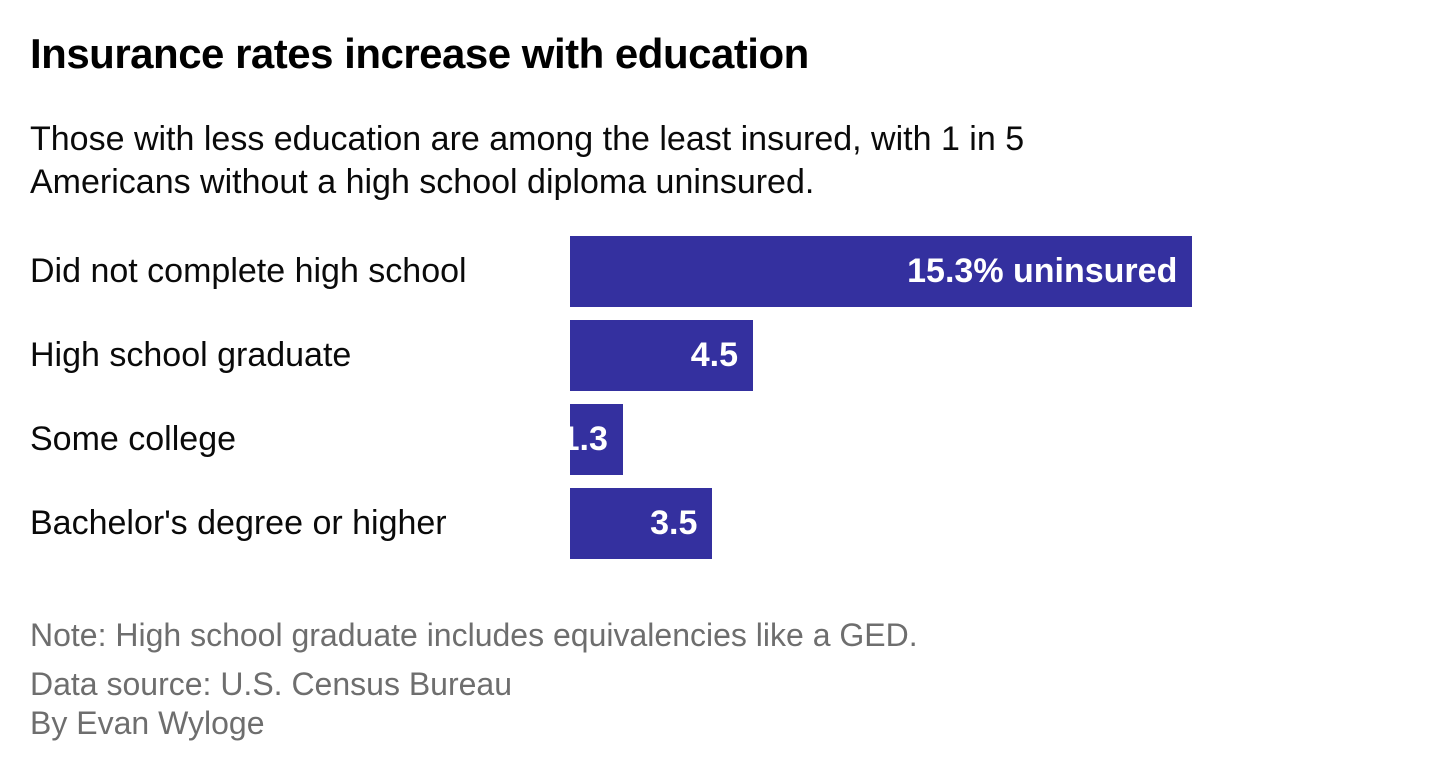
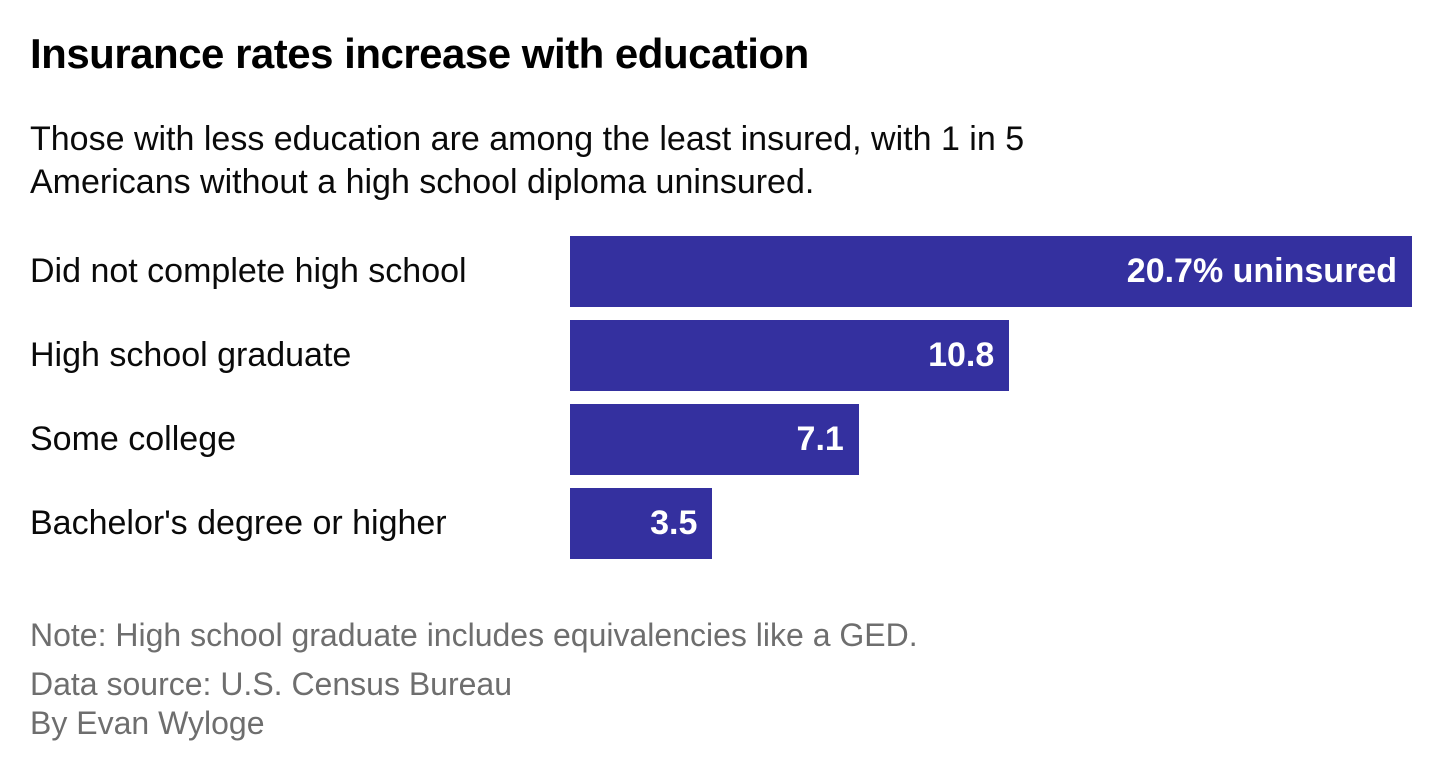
Did not complete high school: 15.3% -> 20.7%
High school graduate: 4.5 -> 10.8
Some college: 1.3 -> 7.1
